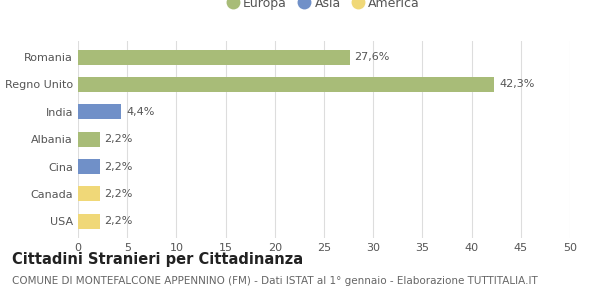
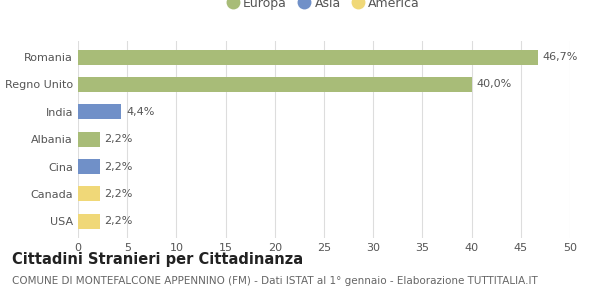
Romania: 27,6% -> 46,7%
Regno Unito: 42,3% -> 40,0%
